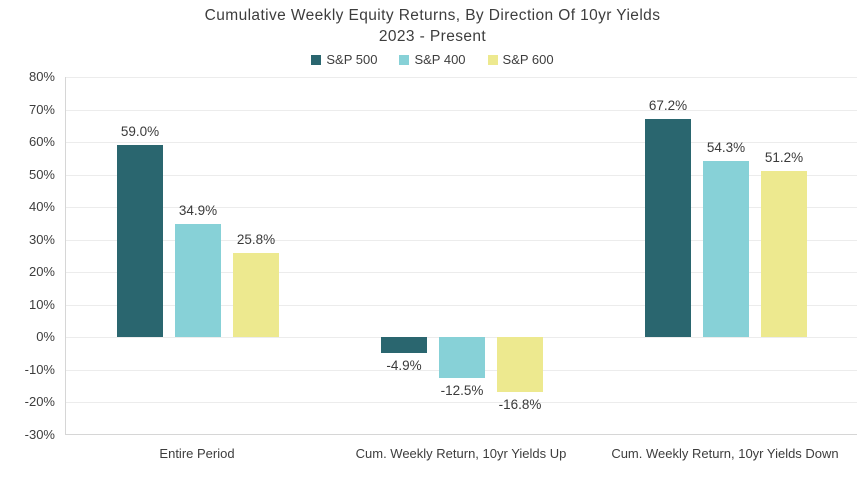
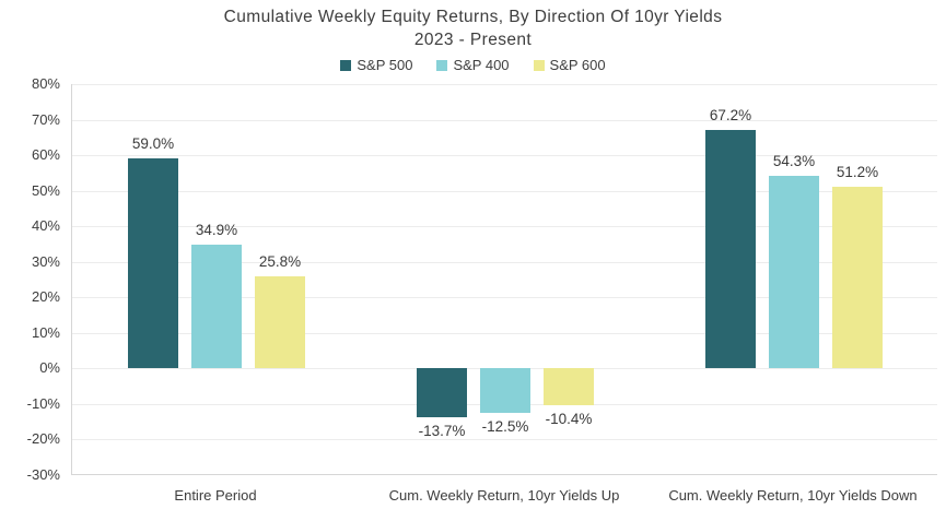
S&P 500/Cum. Weekly Return, 10yr Yields Up: -4.9% -> -13.7%
S&P 600/Cum. Weekly Return, 10yr Yields Up: -16.8% -> -10.4%
